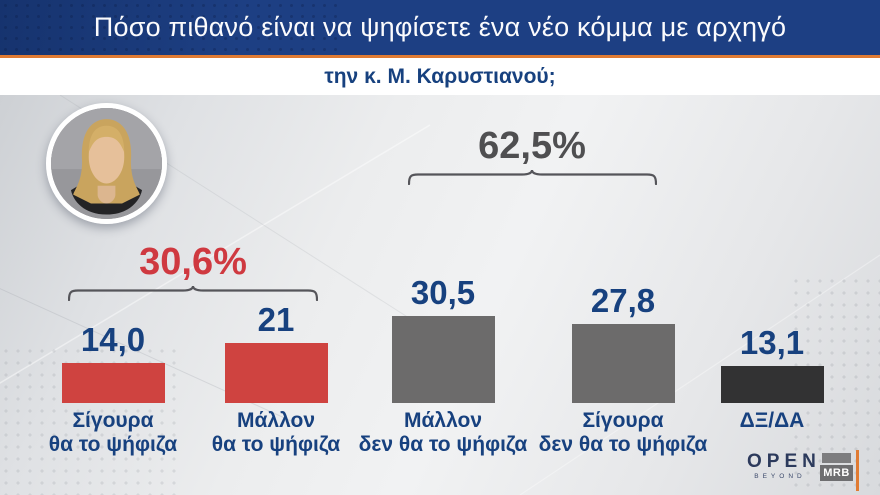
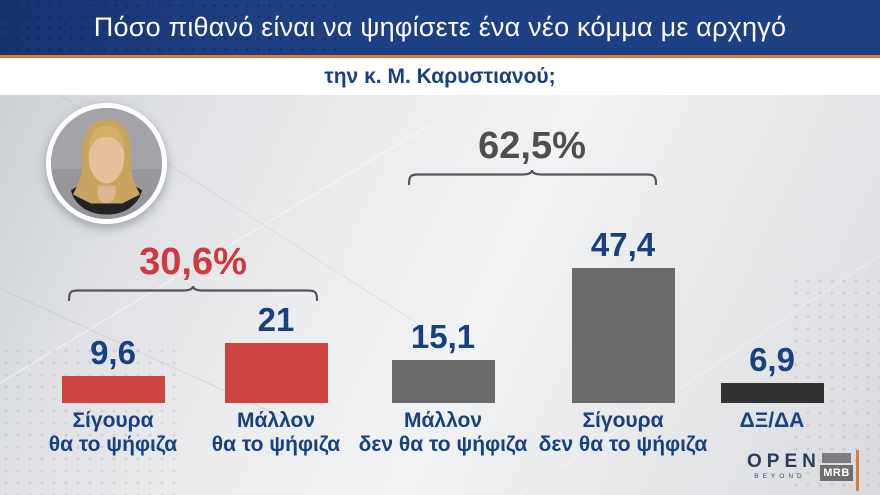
Σίγουρα θα το ψήφιζα: 14,0 -> 9,6
Μάλλον δεν θα το ψήφιζα: 30,5 -> 15,1
Σίγουρα δεν θα το ψήφιζα: 27,8 -> 47,4
ΔΞ/ΔΑ: 13,1 -> 6,9
